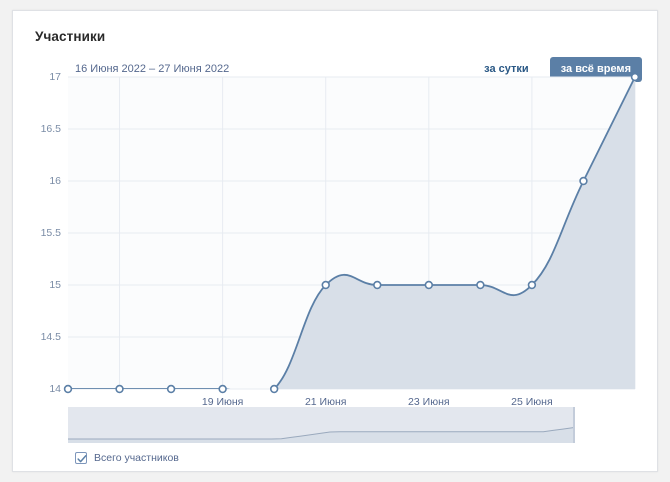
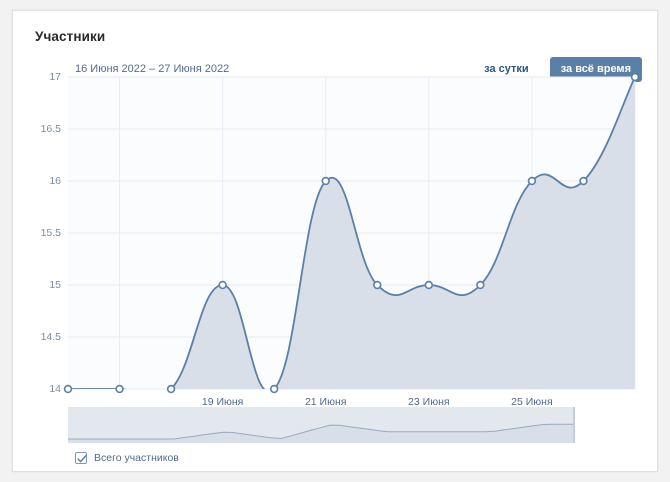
19 Июня: 14 -> 15
21 Июня: 15 -> 16
25 Июня: 15 -> 16
